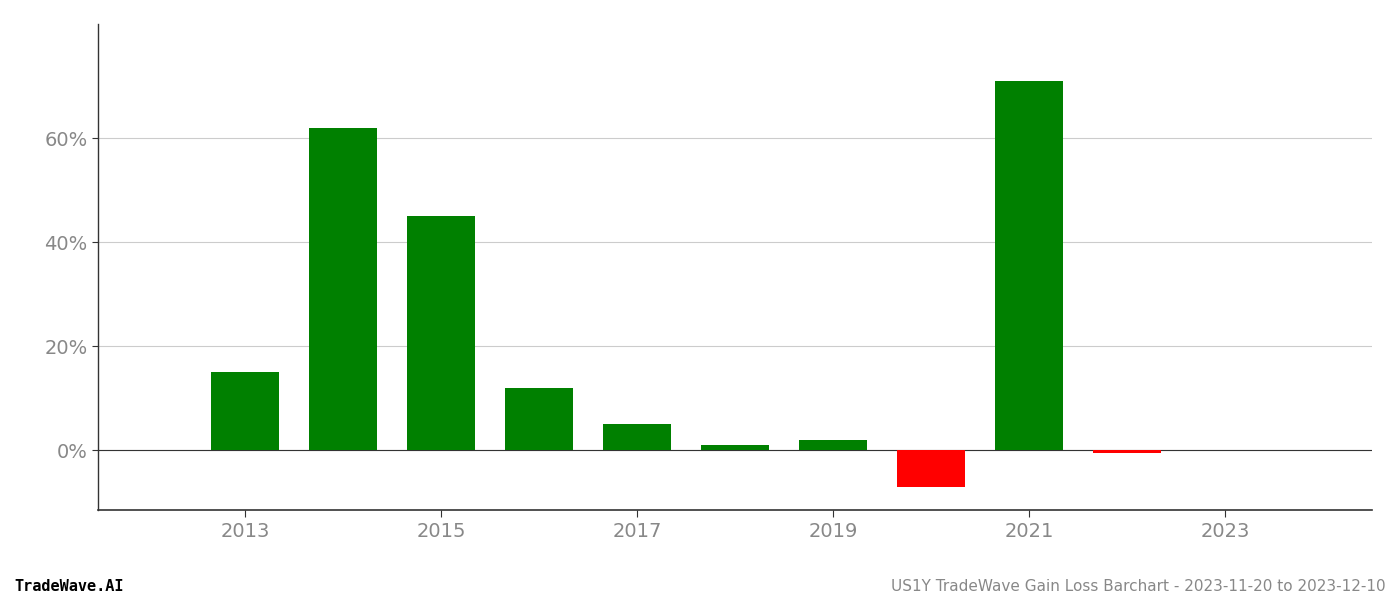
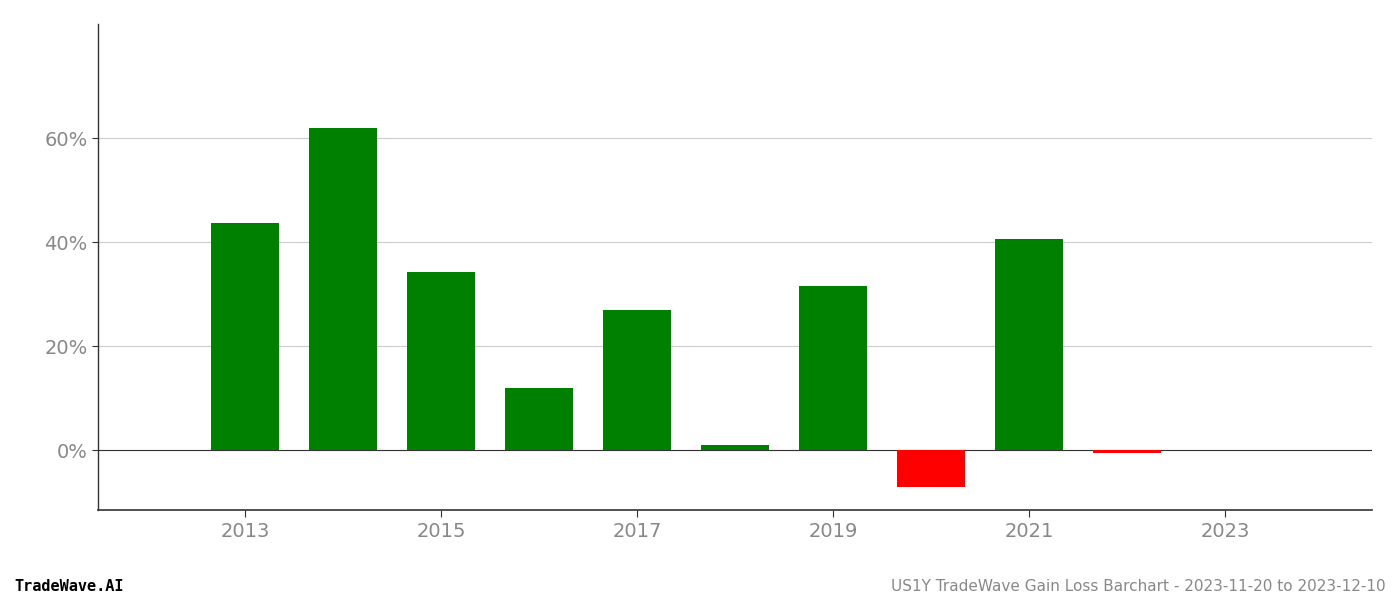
2013: 15.0% -> 43.8%
2015: 45.0% -> 34.2%
2017: 5.0% -> 27.0%
2019: 2.0% -> 31.6%
2021: 71.0% -> 40.6%
